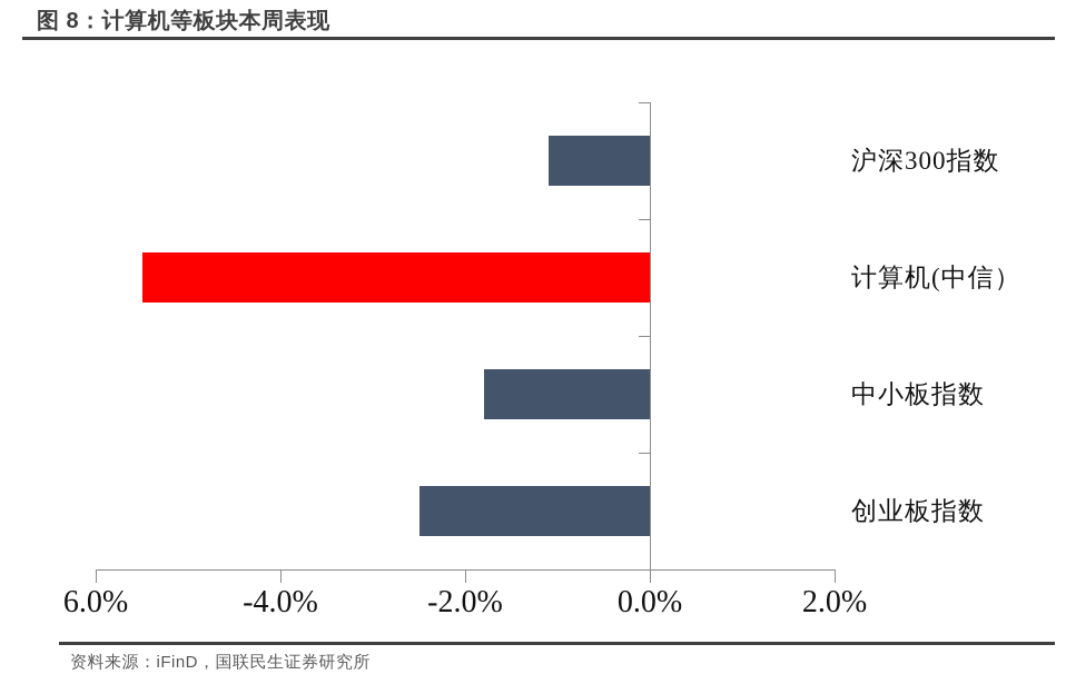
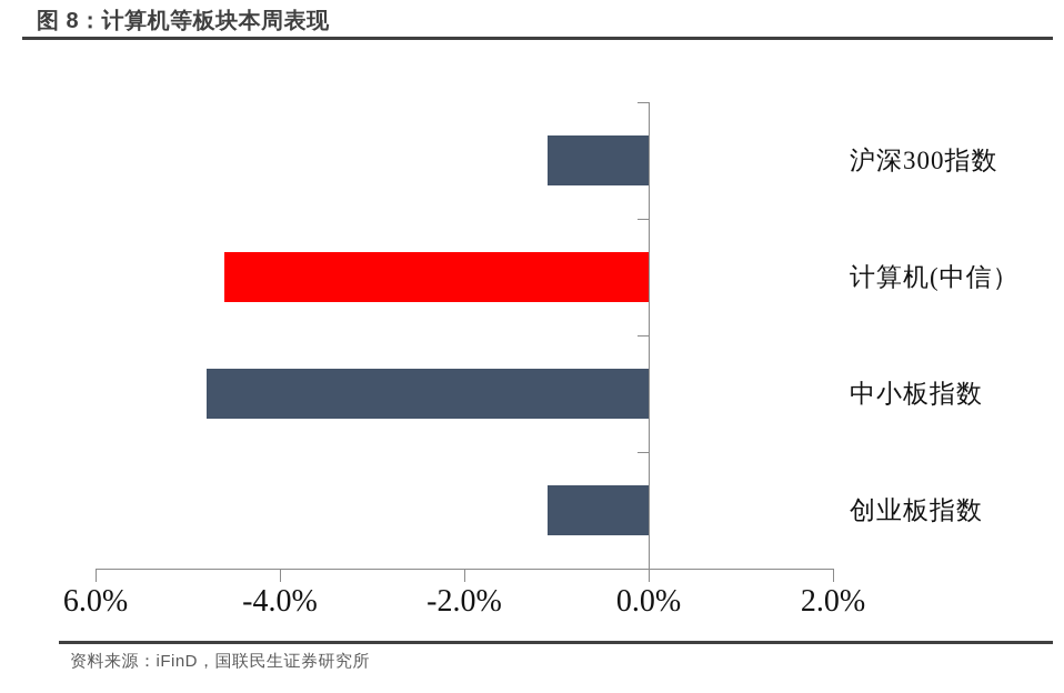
计算机(中信）: -5.5% -> -4.6%
中小板指数: -1.8% -> -4.8%
创业板指数: -2.5% -> -1.1%
